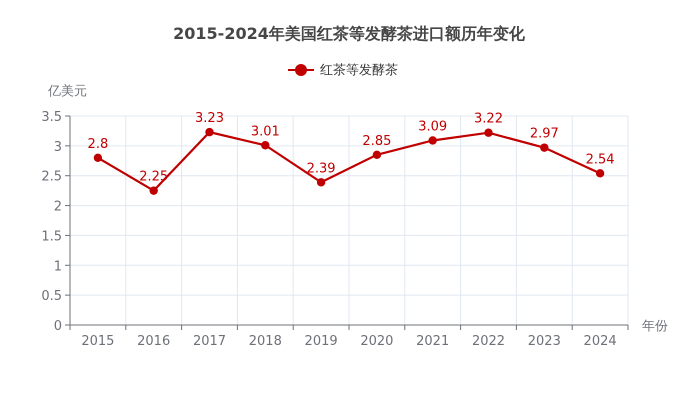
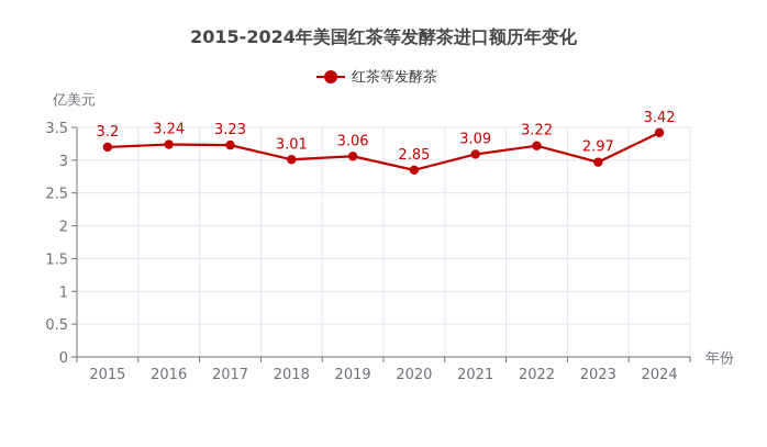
2015: 2.8 -> 3.2
2016: 2.25 -> 3.24
2019: 2.39 -> 3.06
2024: 2.54 -> 3.42
